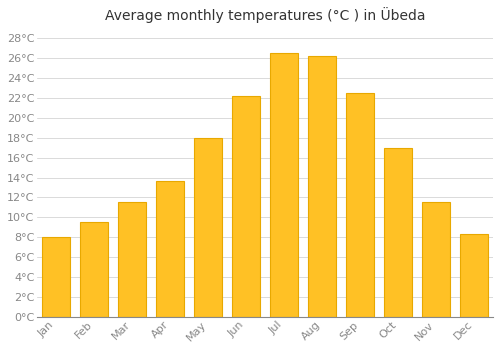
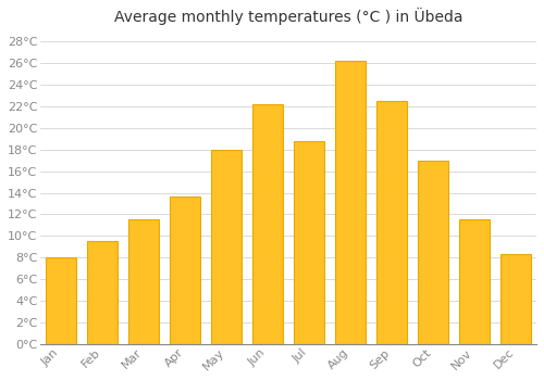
Jul: 26.5°C -> 18.8°C
